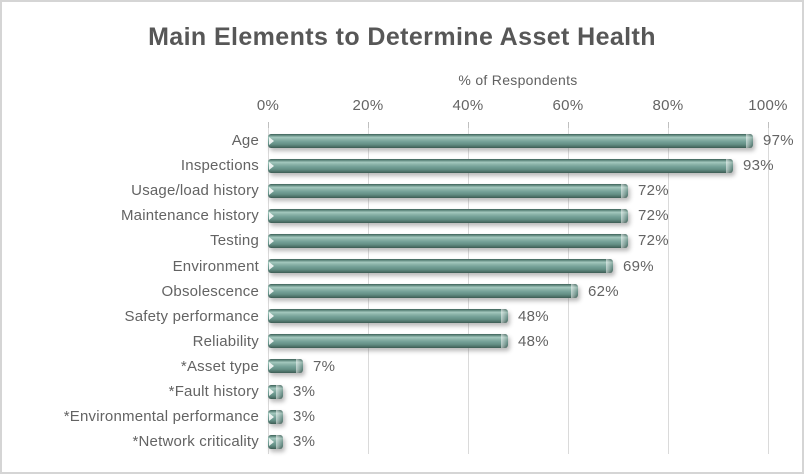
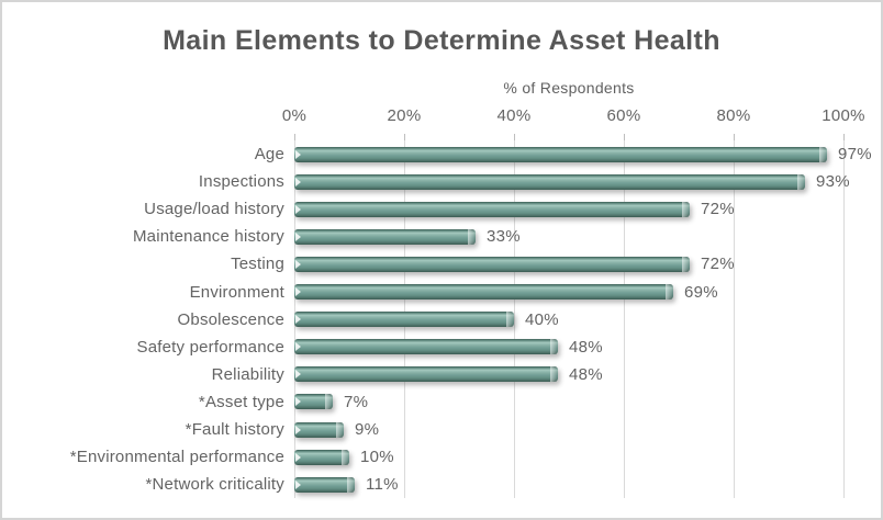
Maintenance history: 72% -> 33%
Obsolescence: 62% -> 40%
*Fault history: 3% -> 9%
*Environmental performance: 3% -> 10%
*Network criticality: 3% -> 11%
